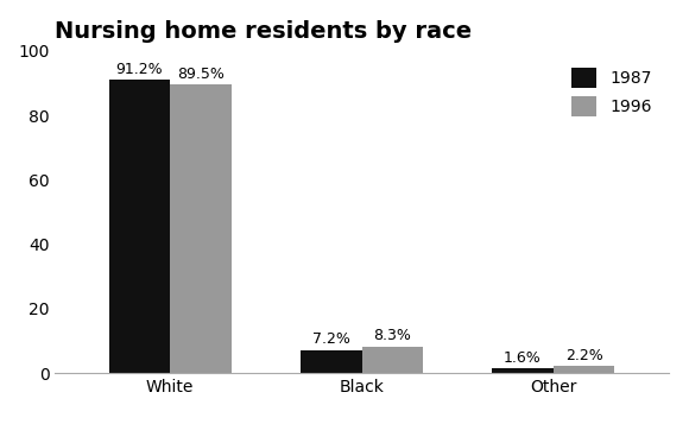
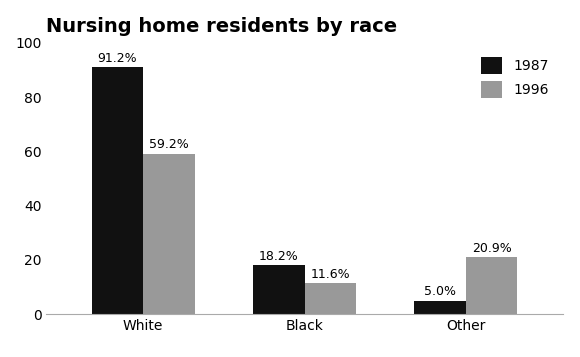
1996/White: 89.5% -> 59.2%
1987/Black: 7.2% -> 18.2%
1996/Black: 8.3% -> 11.6%
1987/Other: 1.6% -> 5.0%
1996/Other: 2.2% -> 20.9%
